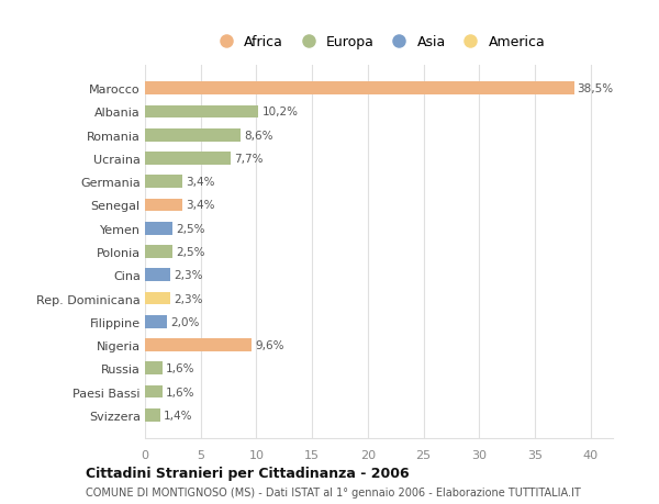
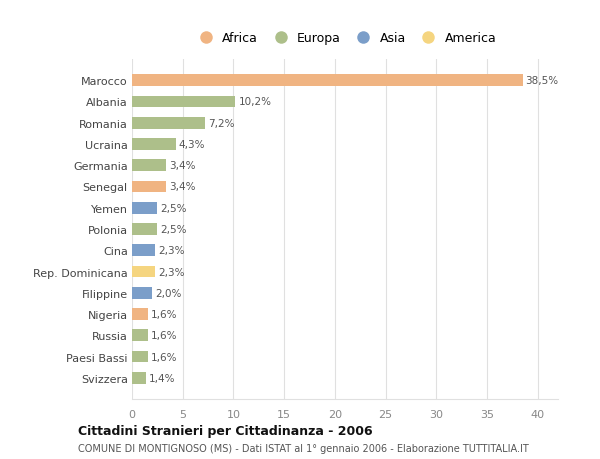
Romania: 8,6% -> 7,2%
Ucraina: 7,7% -> 4,3%
Nigeria: 9,6% -> 1,6%
